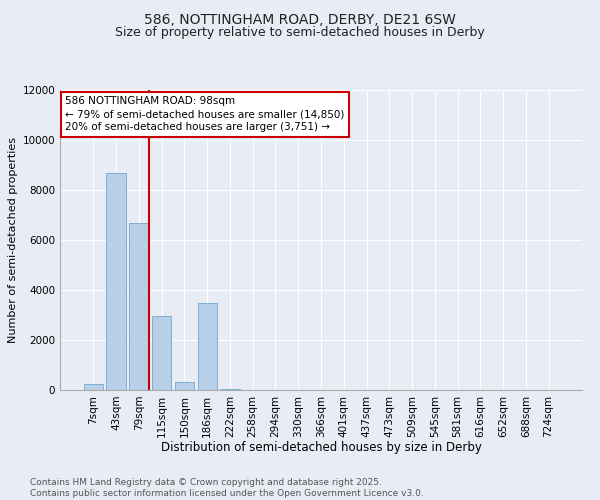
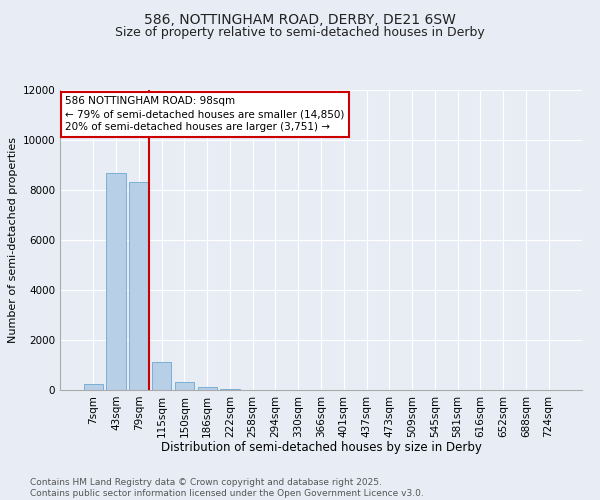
79sqm: 6700 -> 8340
115sqm: 2950 -> 1130
186sqm: 3500 -> 110
